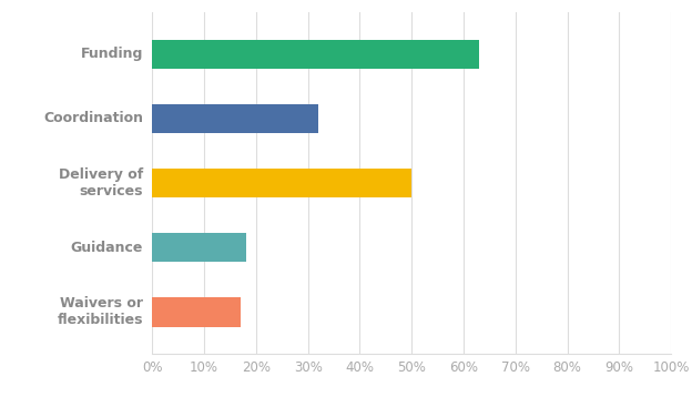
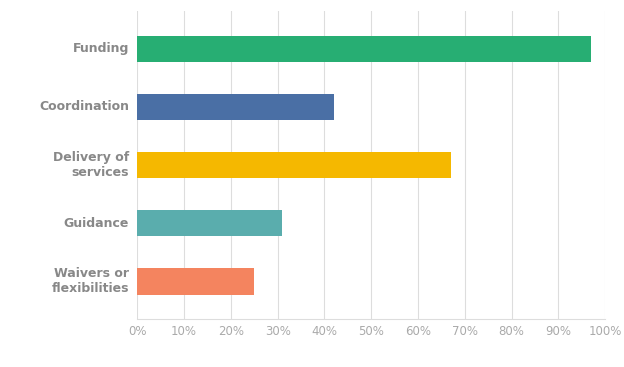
Funding: 63% -> 97%
Coordination: 32% -> 42%
Delivery of services: 50% -> 67%
Guidance: 18% -> 31%
Waivers or flexibilities: 17% -> 25%
